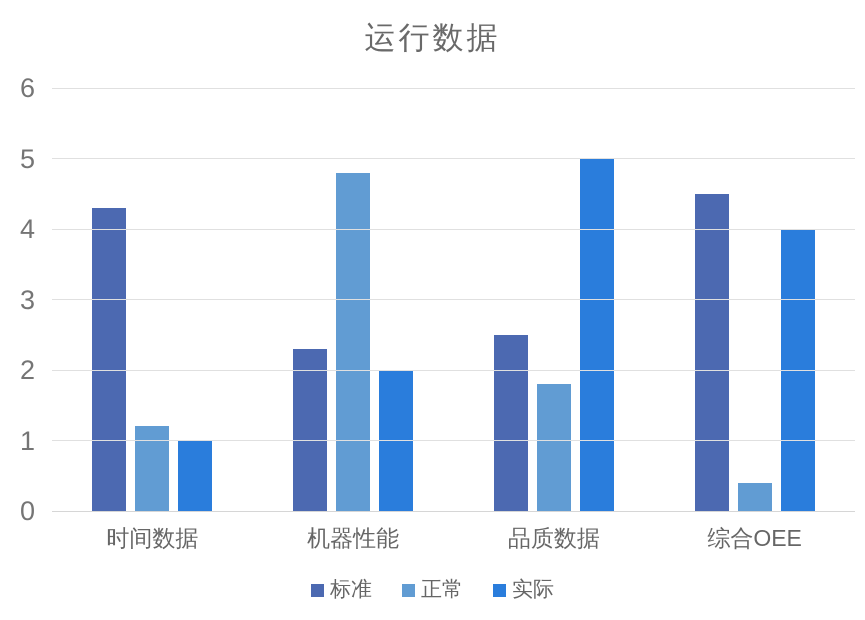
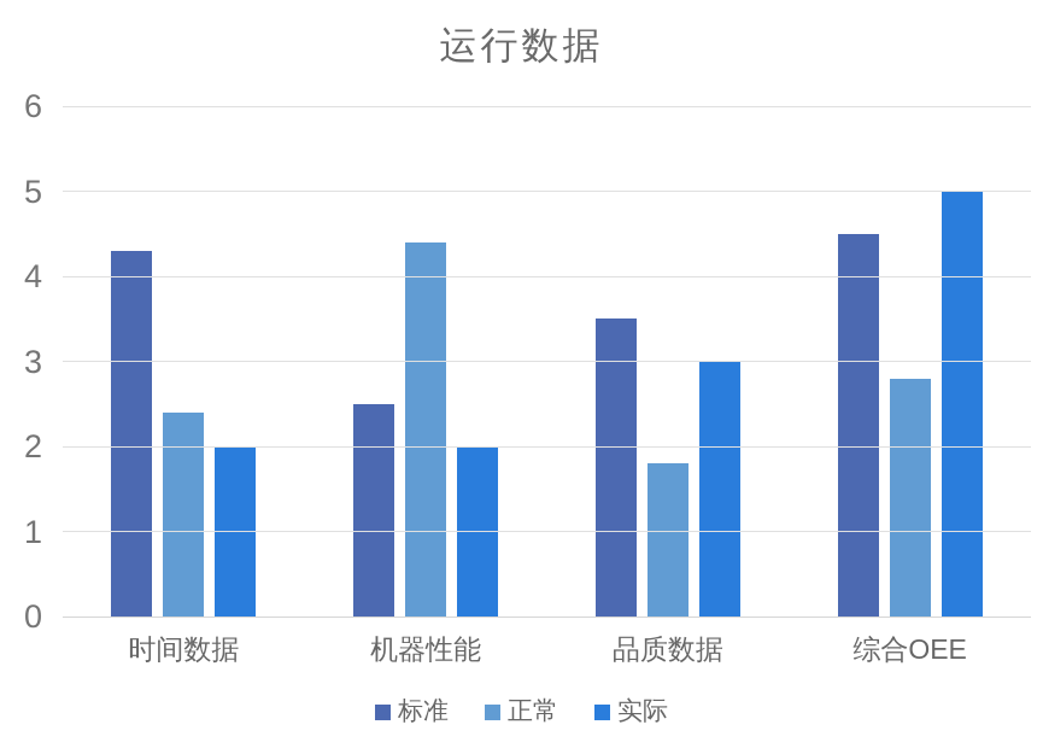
正常/时间数据: 1.2 -> 2.4
实际/时间数据: 1 -> 2
标准/机器性能: 2.3 -> 2.5
正常/机器性能: 4.8 -> 4.4
标准/品质数据: 2.5 -> 3.5
实际/品质数据: 5 -> 3
正常/综合OEE: 0.4 -> 2.8
实际/综合OEE: 4 -> 5
